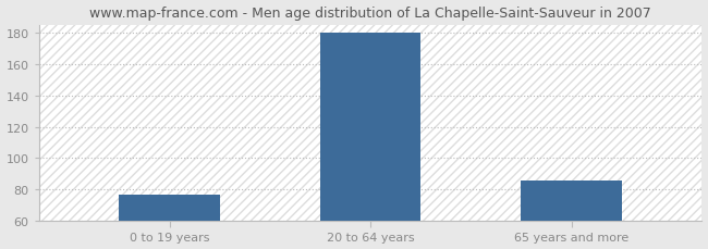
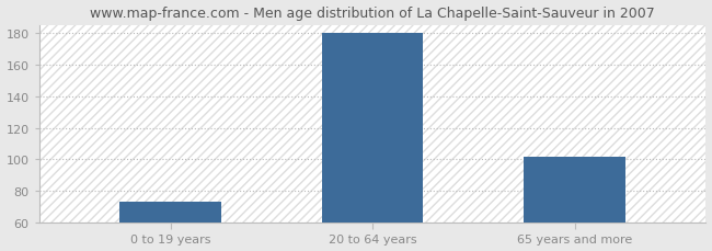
0 to 19 years: 77 -> 73
65 years and more: 86 -> 102
